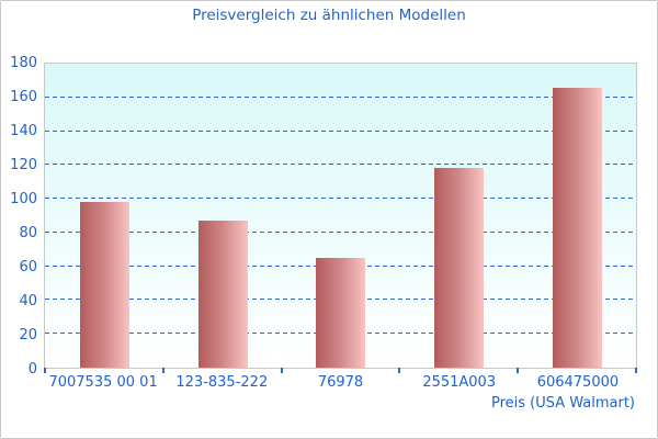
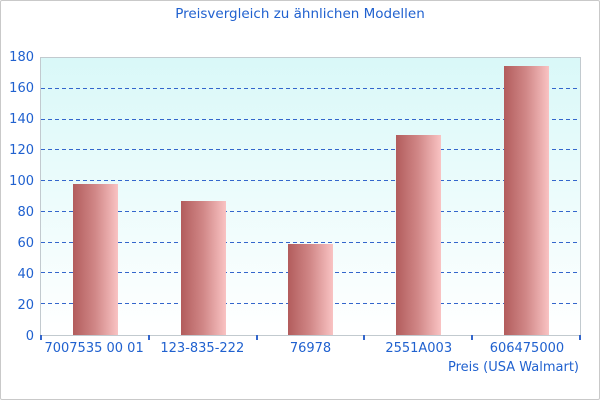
76978: 65 -> 59
2551A003: 118 -> 130
606475000: 166 -> 175
